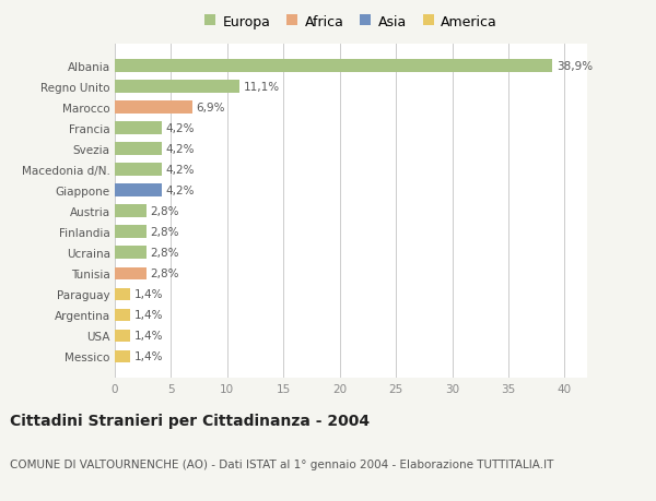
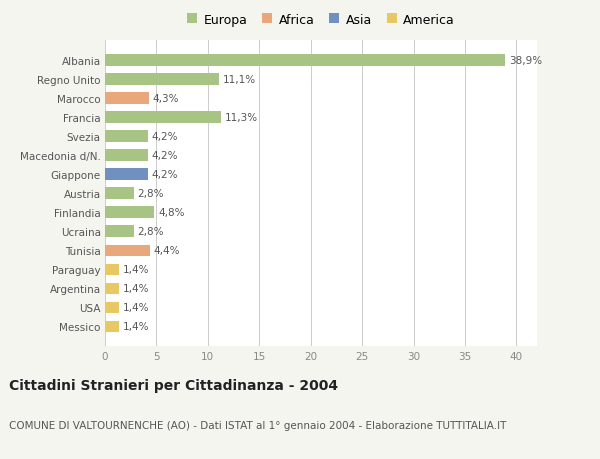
Marocco: 6,9% -> 4,3%
Francia: 4,2% -> 11,3%
Finlandia: 2,8% -> 4,8%
Tunisia: 2,8% -> 4,4%
